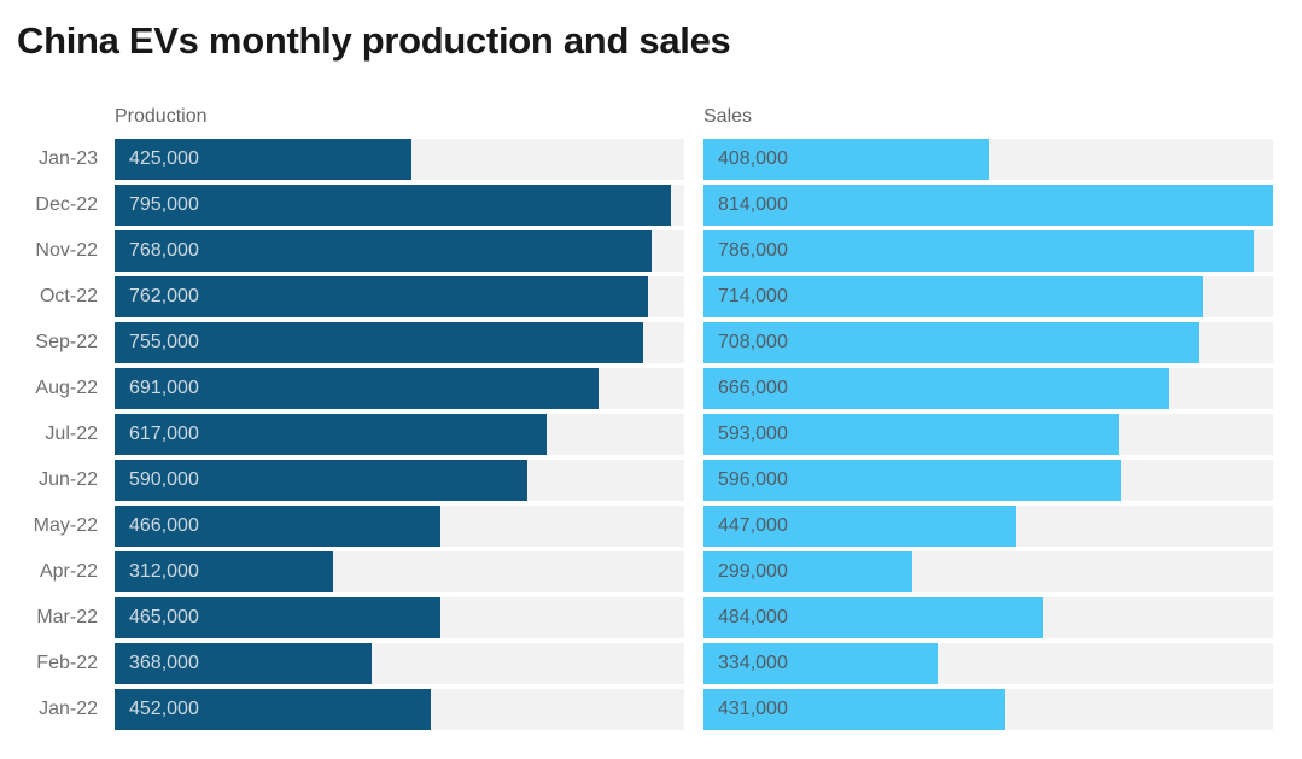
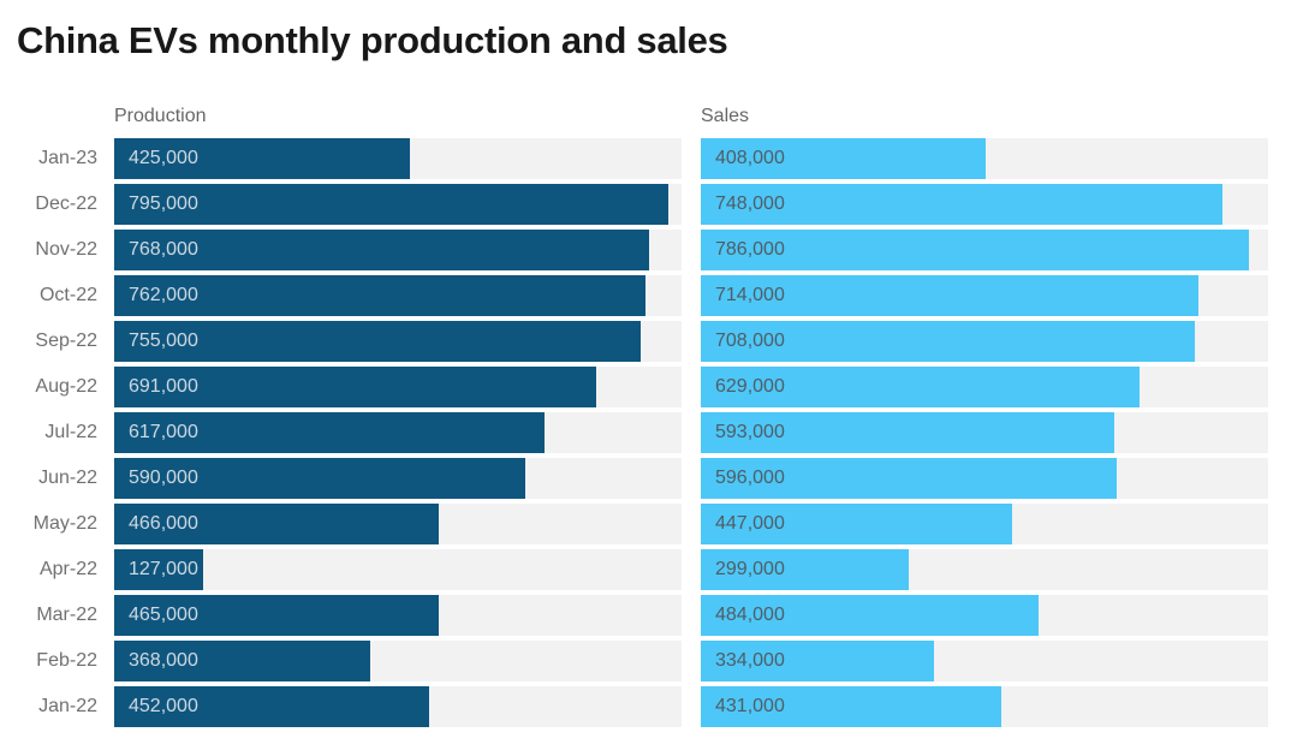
Sales/Dec-22: 814,000 -> 748,000
Sales/Aug-22: 666,000 -> 629,000
Production/Apr-22: 312,000 -> 127,000
